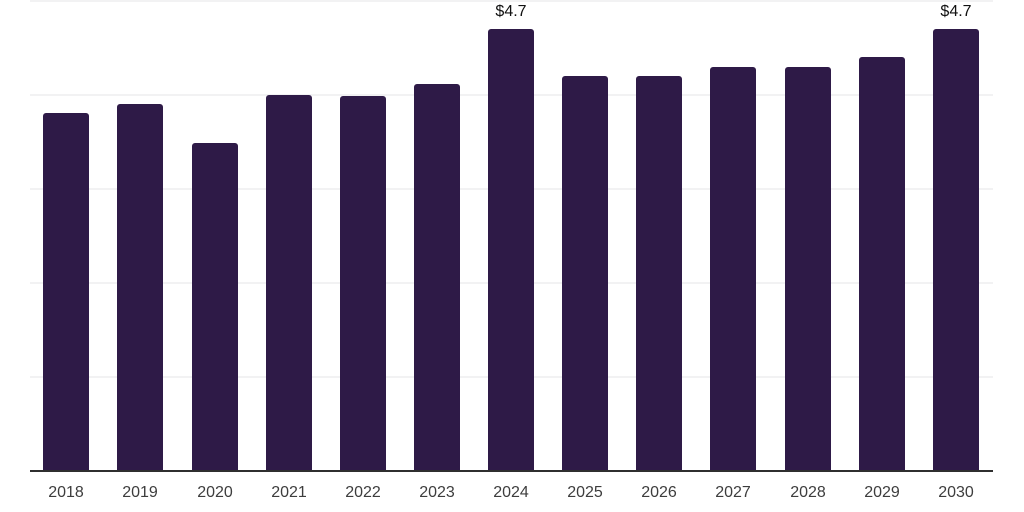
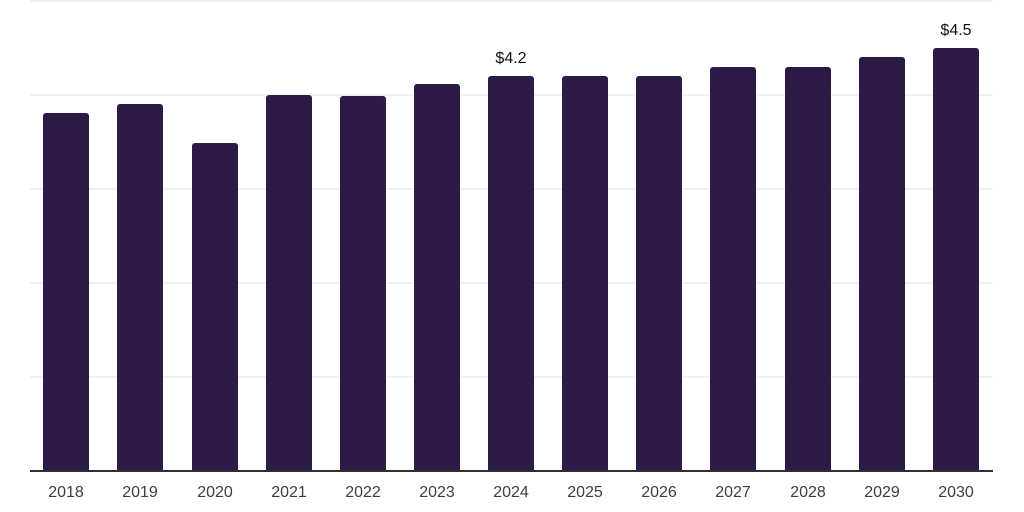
2024: $4.7 -> $4.2
2030: $4.7 -> $4.5
